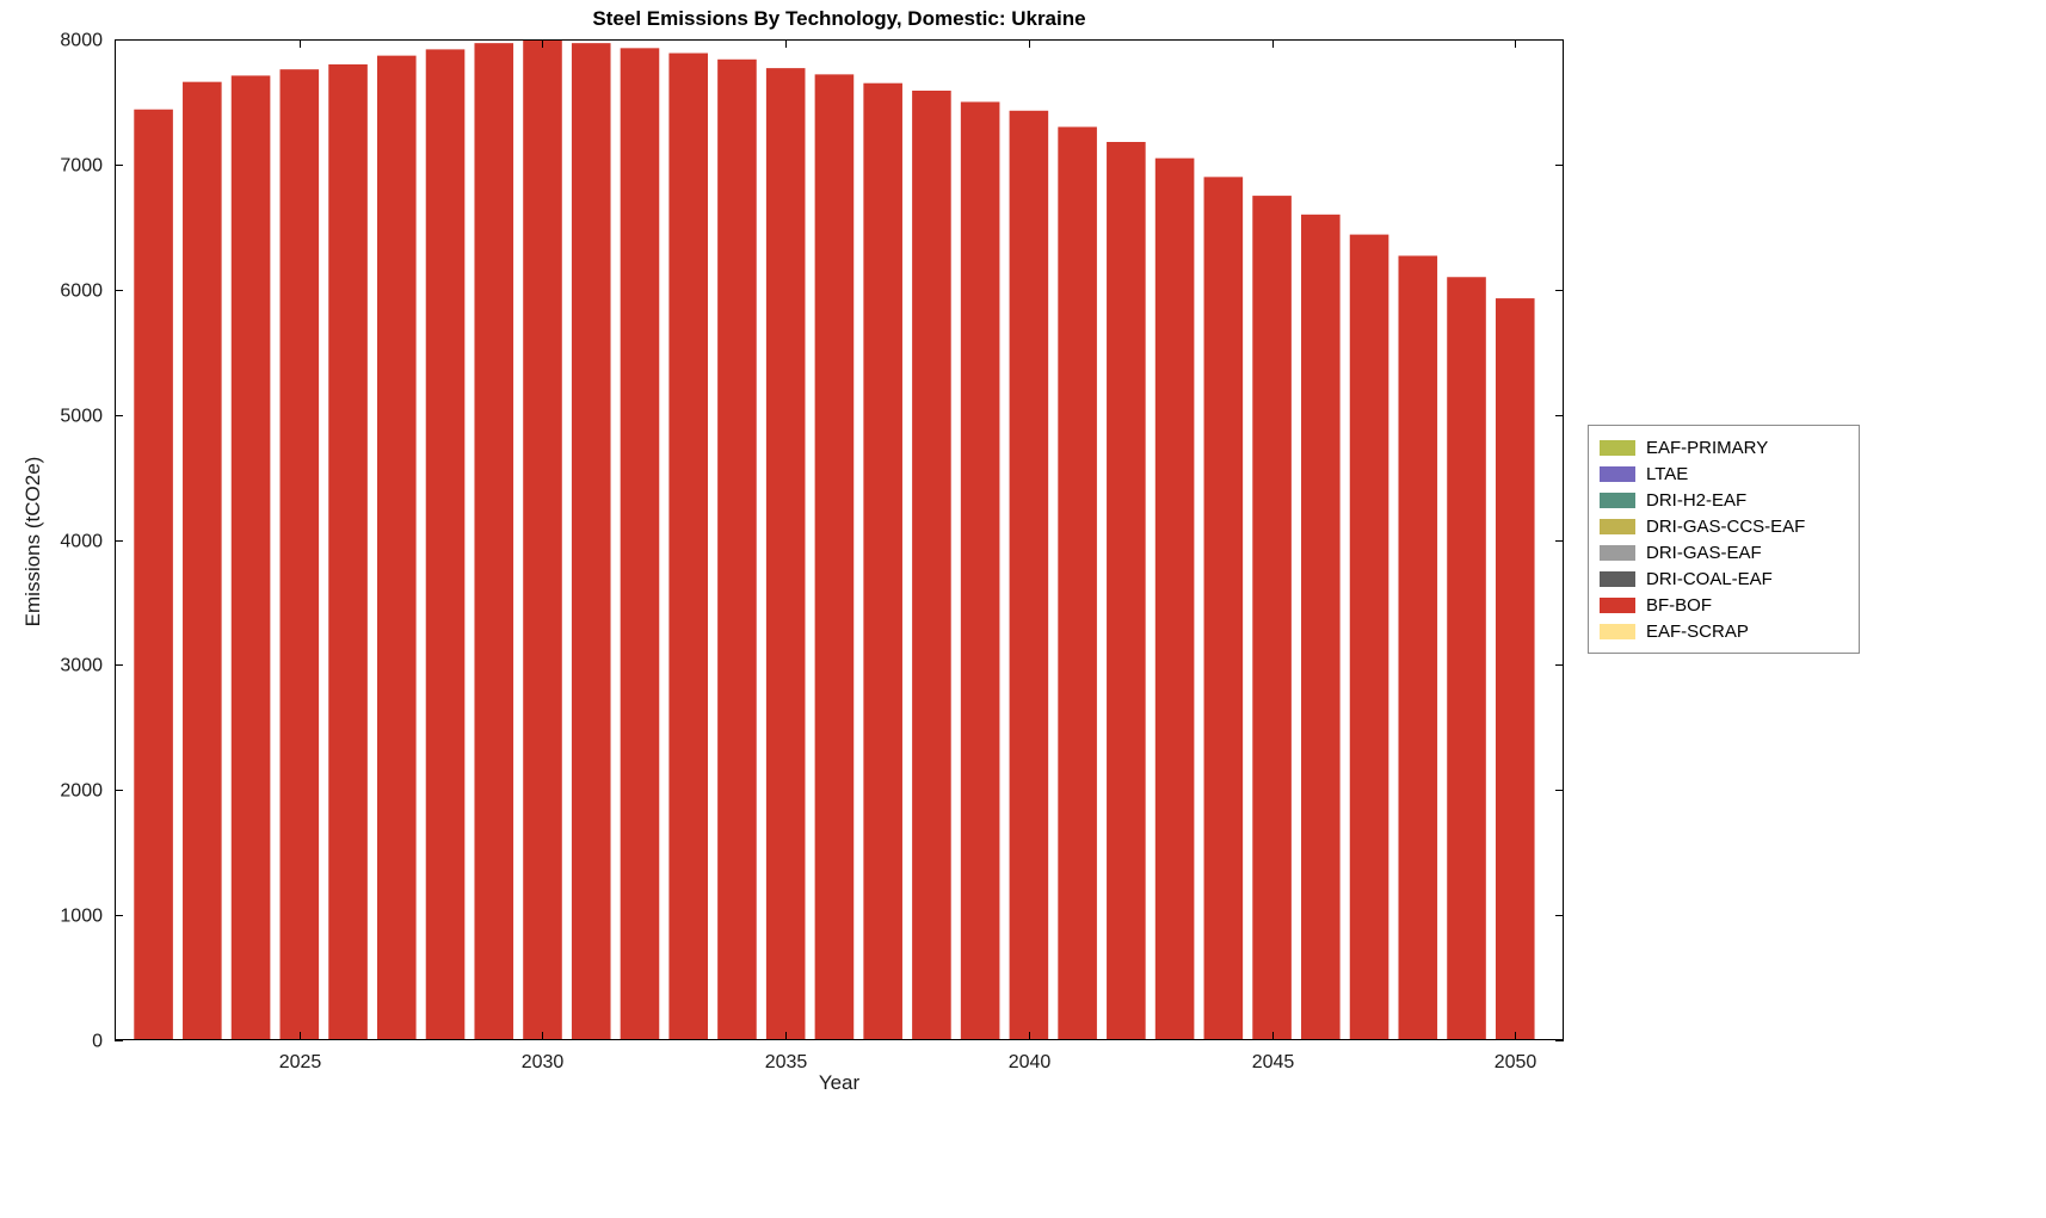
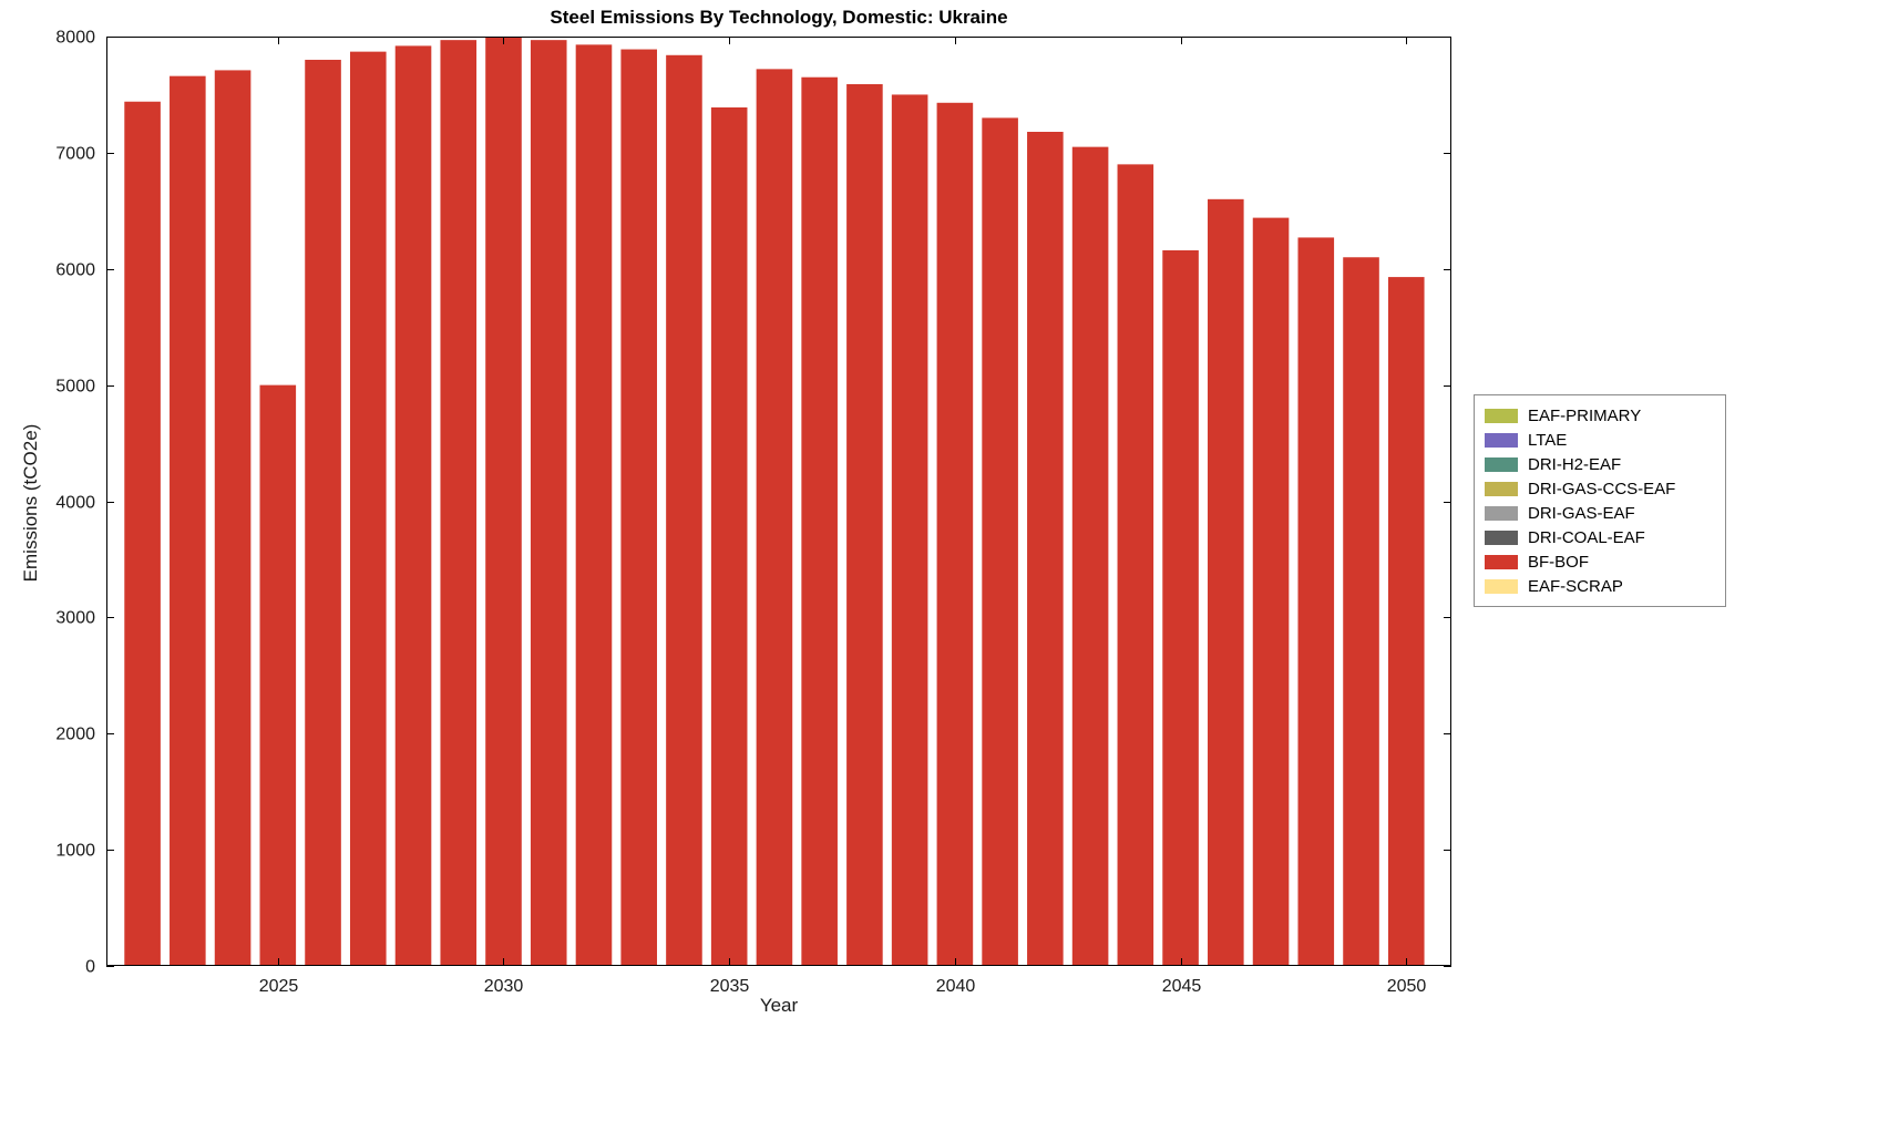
2025: 7760 -> 5000
2035: 7770 -> 7390
2045: 6750 -> 6160
